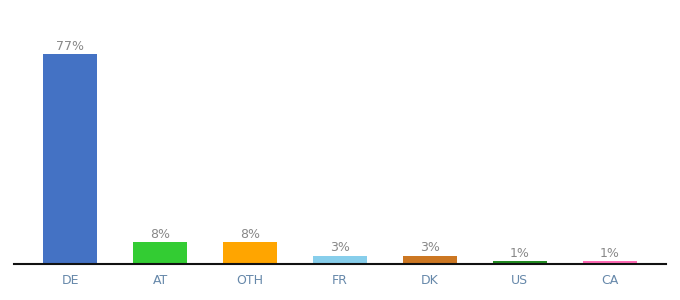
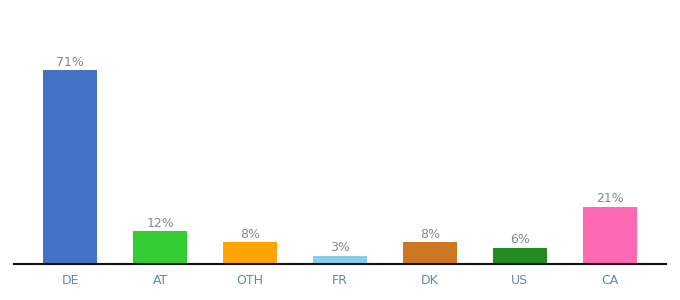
DE: 77% -> 71%
AT: 8% -> 12%
DK: 3% -> 8%
US: 1% -> 6%
CA: 1% -> 21%
